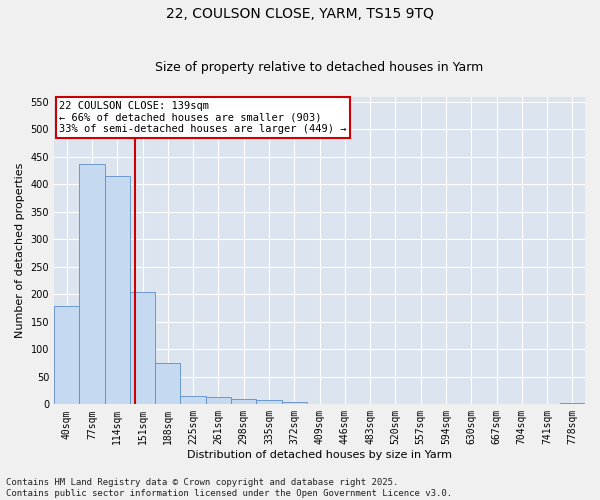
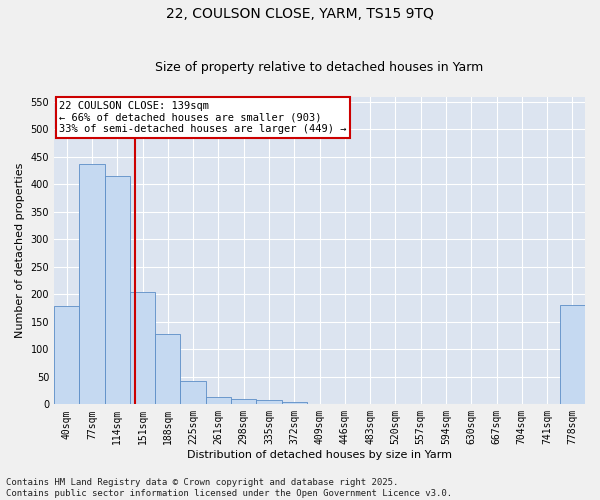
188sqm: 76 -> 128
225sqm: 16 -> 42
778sqm: 3 -> 180
